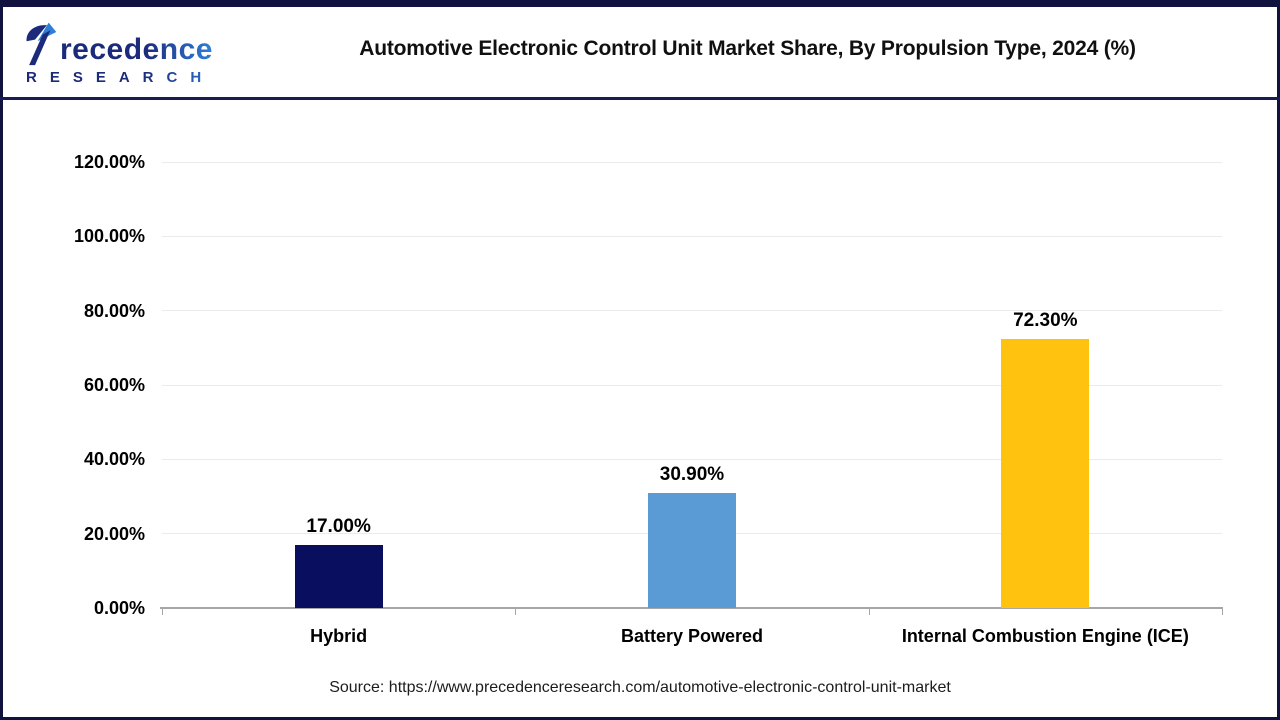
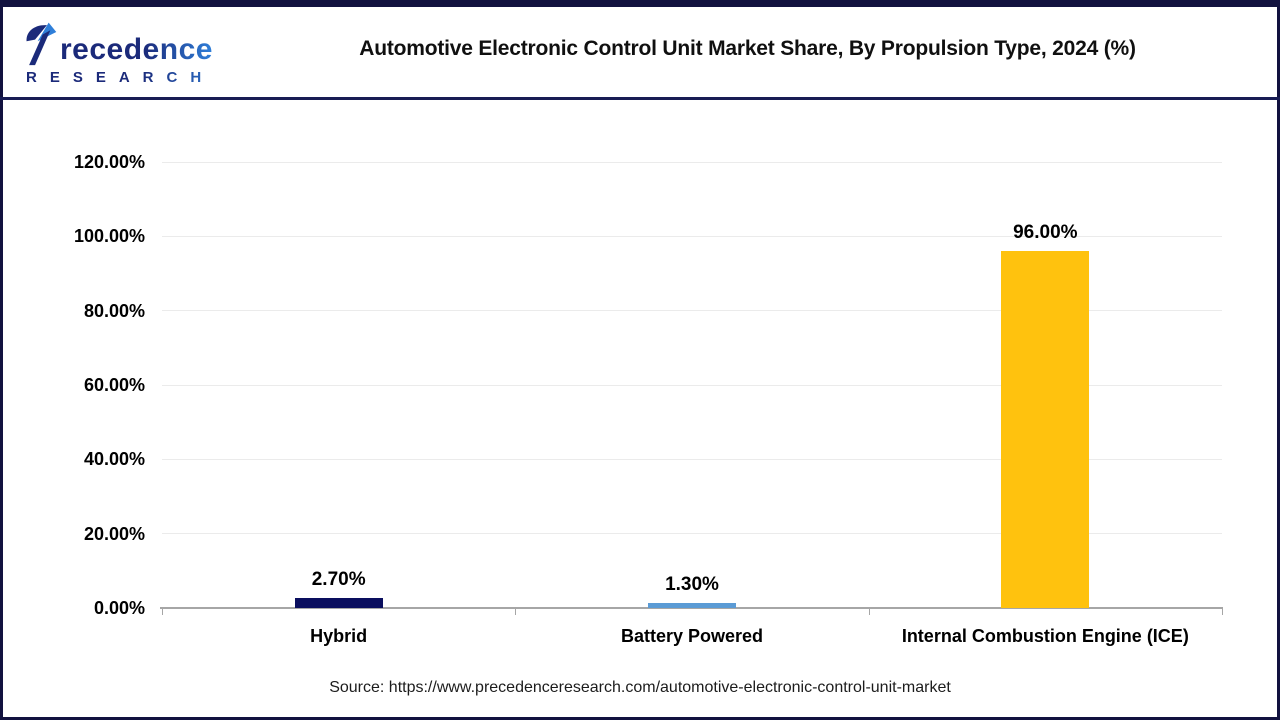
Hybrid: 17.00% -> 2.70%
Battery Powered: 30.90% -> 1.30%
Internal Combustion Engine (ICE): 72.30% -> 96.00%
